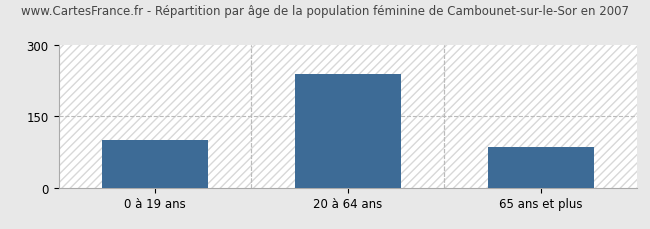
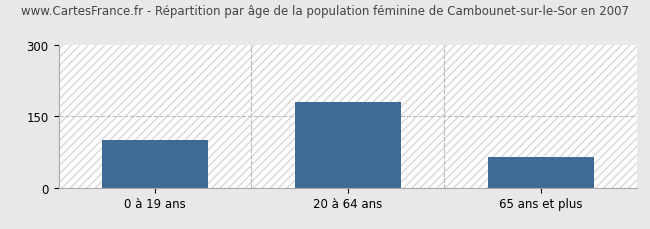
20 à 64 ans: 240 -> 180
65 ans et plus: 85 -> 65
